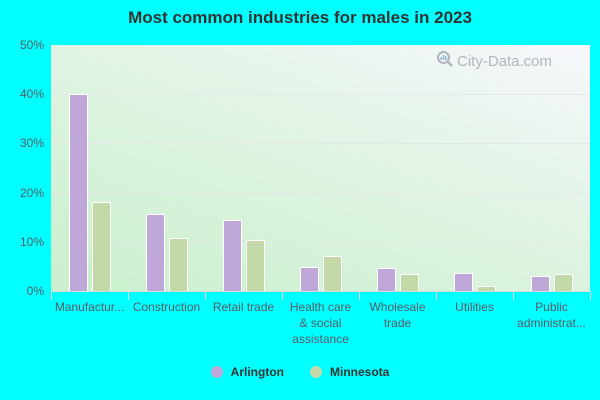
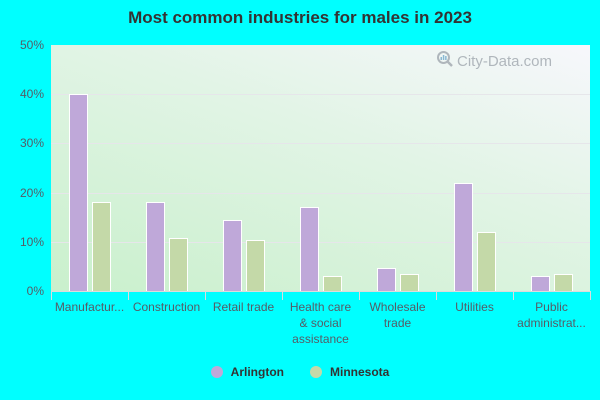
Arlington/Construction: 16% -> 18%
Arlington/Health care & social assistance: 5% -> 17%
Minnesota/Health care & social assistance: 7% -> 3%
Arlington/Utilities: 4% -> 22%
Minnesota/Utilities: 1% -> 12%
